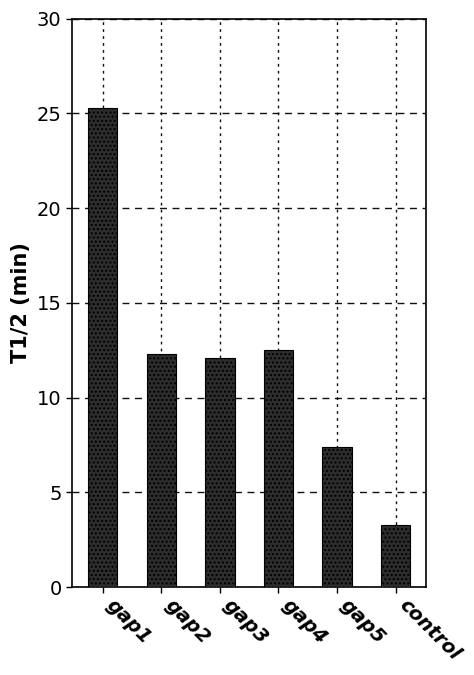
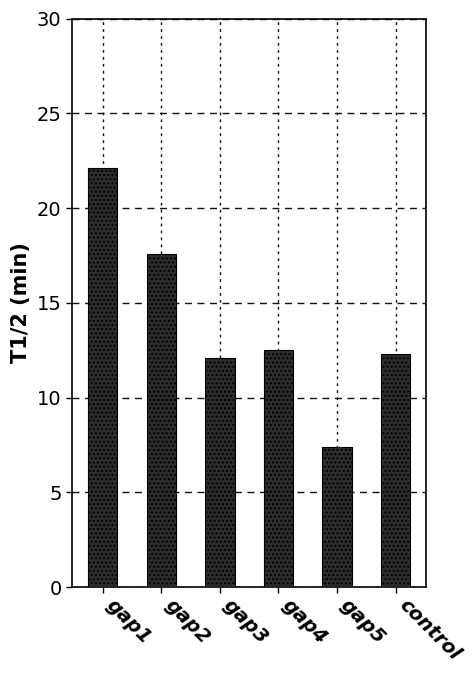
gap1: 25.3 -> 22.1
gap2: 12.3 -> 17.6
control: 3.3 -> 12.3
